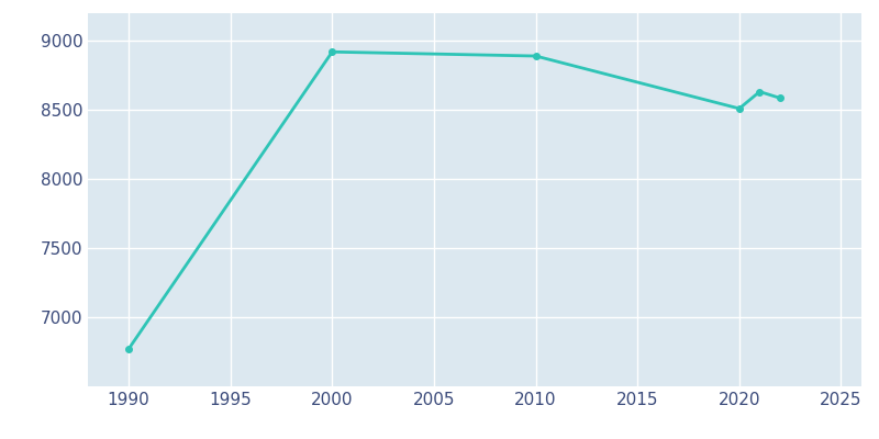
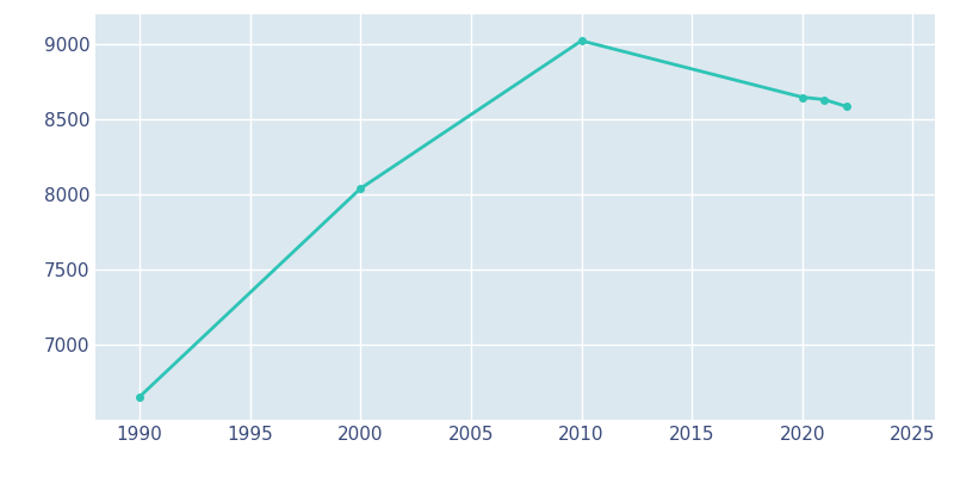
1990: 6770 -> 6650
2000: 8920 -> 8040
2010: 8890 -> 9020
2020: 8510 -> 8650
